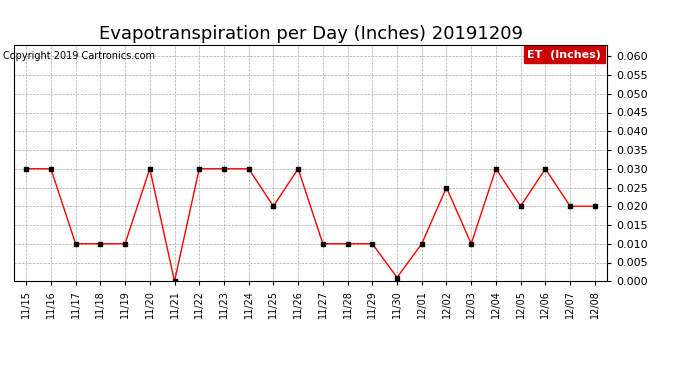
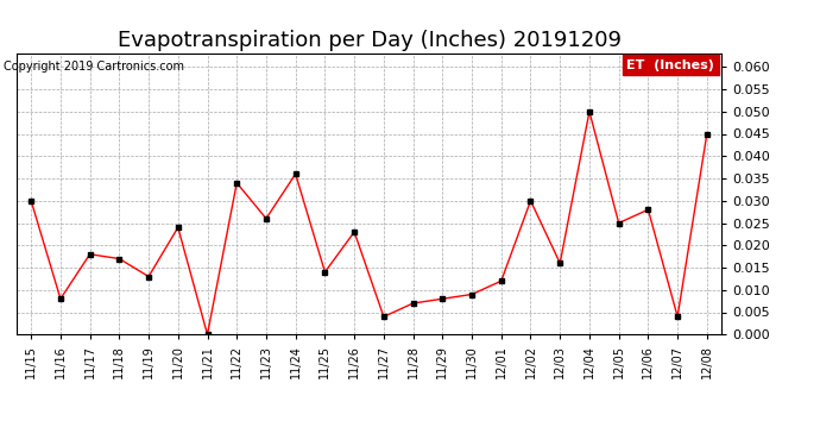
11/16: 0.030 -> 0.008
11/17: 0.010 -> 0.018
11/18: 0.010 -> 0.017
11/19: 0.010 -> 0.013
11/20: 0.030 -> 0.024
11/22: 0.030 -> 0.034
11/23: 0.030 -> 0.026
11/24: 0.030 -> 0.036
11/25: 0.020 -> 0.014
11/26: 0.030 -> 0.023
11/27: 0.010 -> 0.004
11/28: 0.010 -> 0.007
11/29: 0.010 -> 0.008
11/30: 0.001 -> 0.009
12/01: 0.010 -> 0.012
12/02: 0.025 -> 0.030
12/03: 0.010 -> 0.016
12/04: 0.030 -> 0.050
12/05: 0.020 -> 0.025
12/06: 0.030 -> 0.028
12/07: 0.020 -> 0.004
12/08: 0.020 -> 0.045
